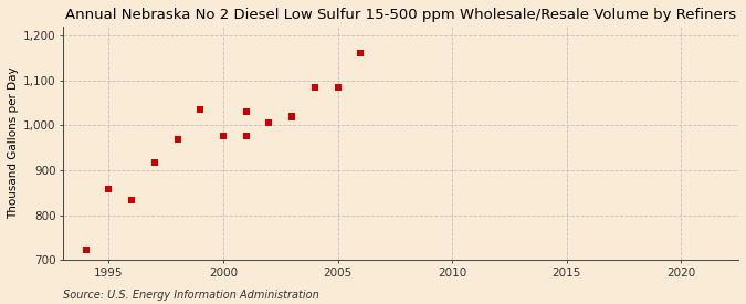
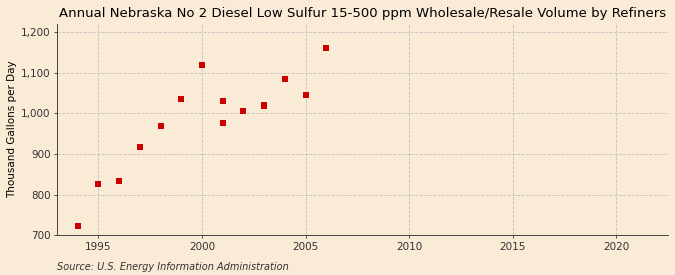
1995: 858 -> 825
2000: 975 -> 1,120
2005: 1,085 -> 1,045
